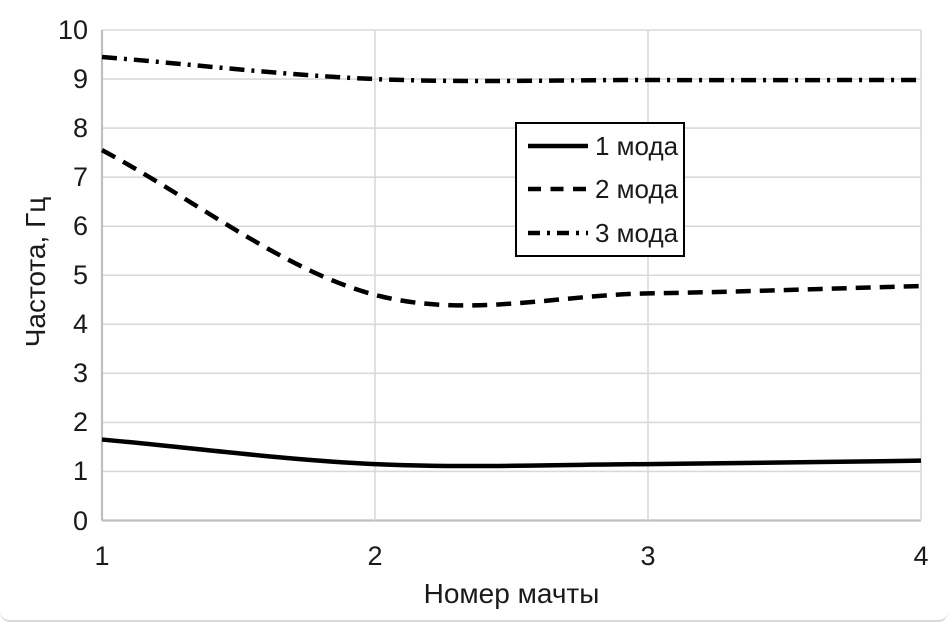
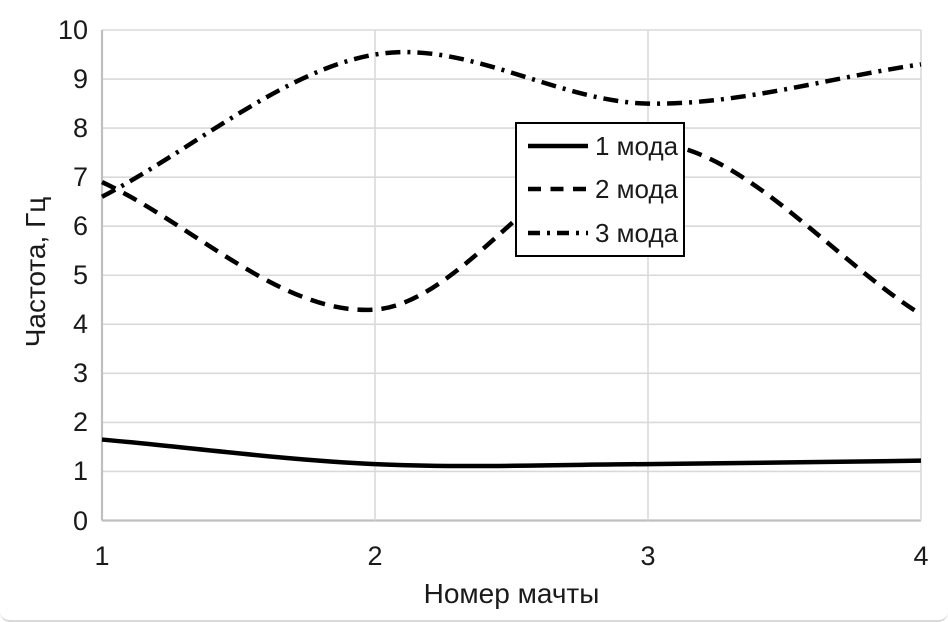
2 мода/1: 7.5 -> 6.9
3 мода/1: 9.4 -> 6.6
2 мода/2: 4.6 -> 4.3
3 мода/2: 9.0 -> 9.5
2 мода/3: 4.6 -> 7.7
3 мода/3: 9.0 -> 8.5
2 мода/4: 4.8 -> 4.2
3 мода/4: 9.0 -> 9.3
